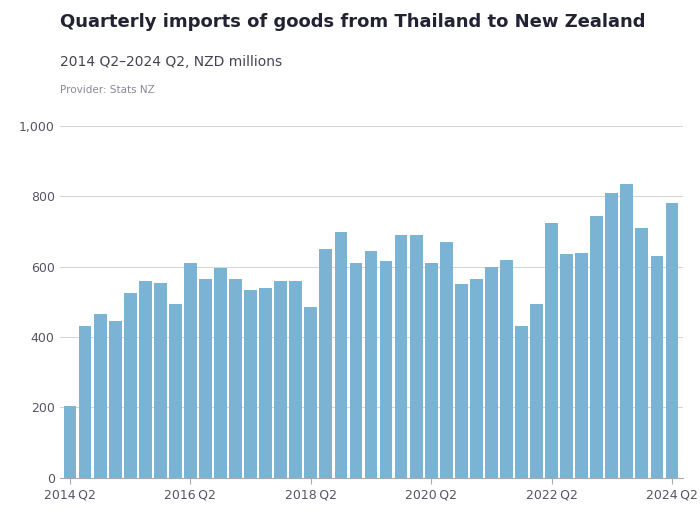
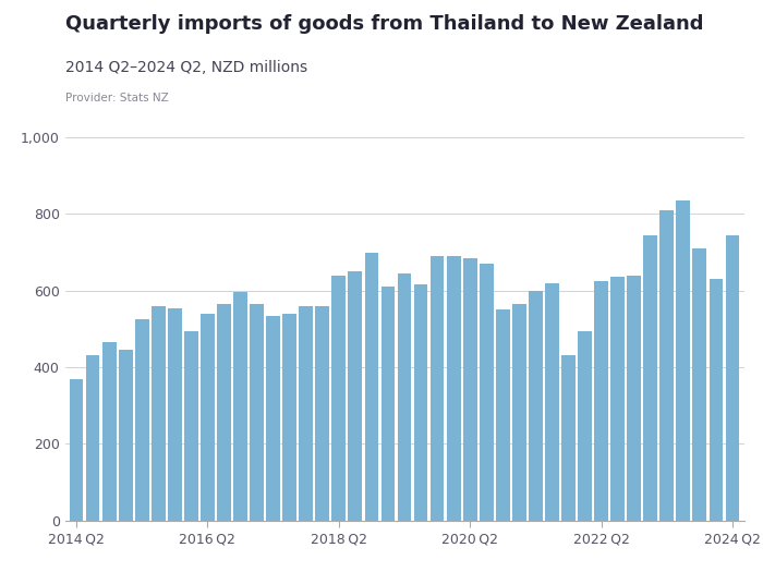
2014 Q2: 205 -> 370
2016 Q2: 610 -> 540
2018 Q2: 485 -> 640
2020 Q2: 610 -> 685
2022 Q2: 725 -> 625
2024 Q2: 780 -> 745
